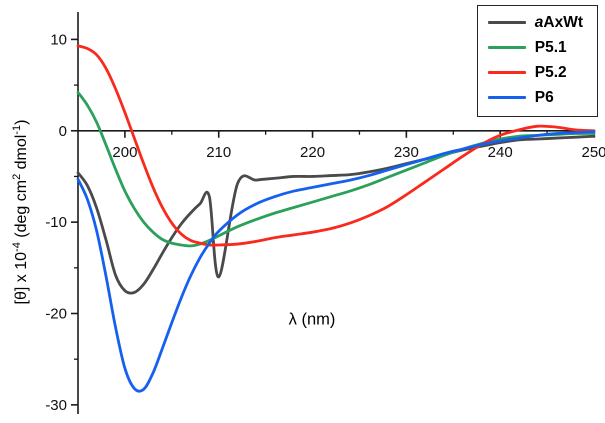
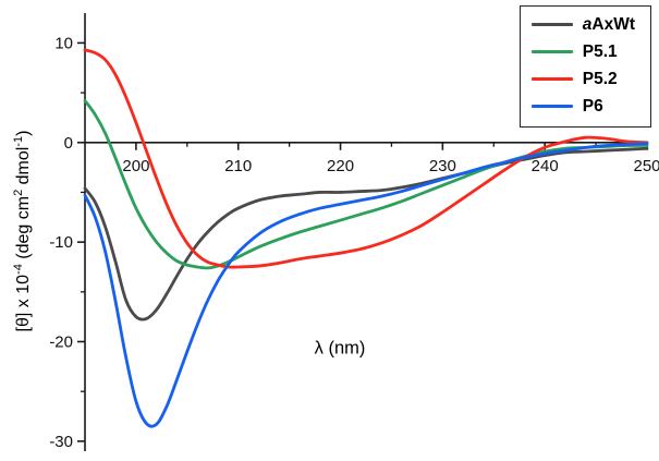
aAxWt/210: -16 -> -7
